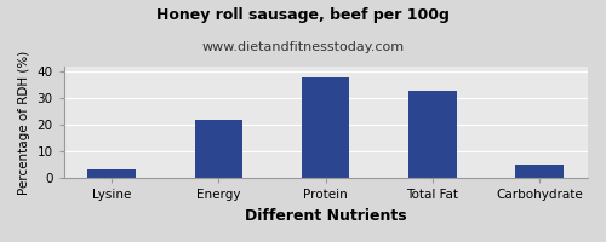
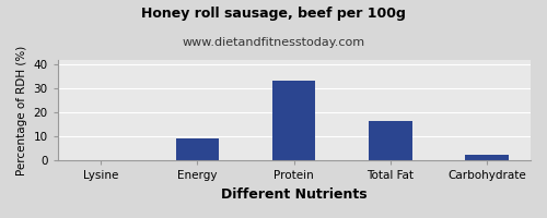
Lysine: 3.5 -> 0.1
Energy: 22.0 -> 9.2
Protein: 38.0 -> 33.3
Total Fat: 33.0 -> 16.4
Carbohydrate: 5.0 -> 2.5
